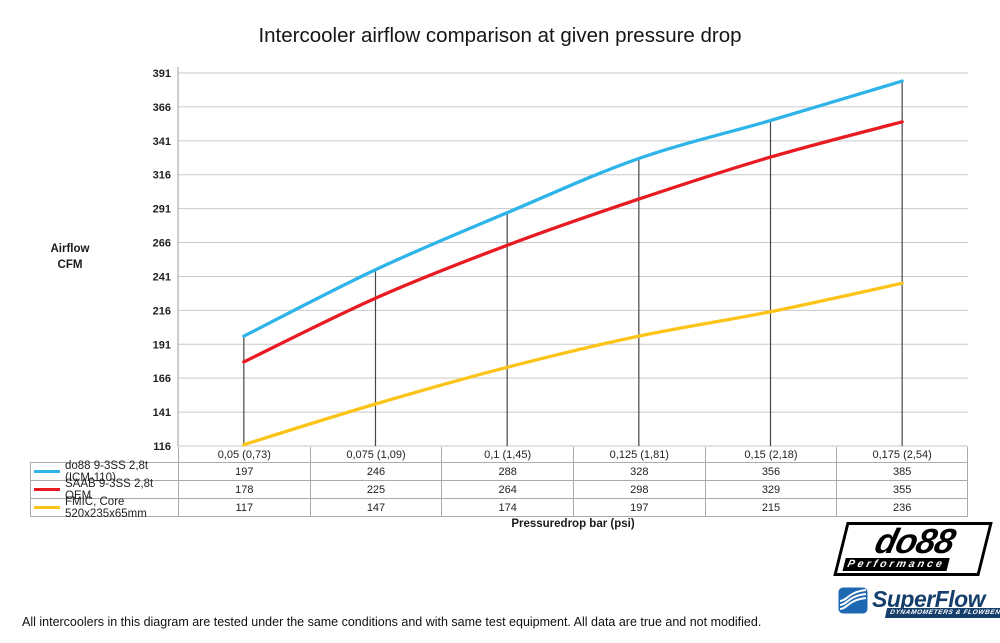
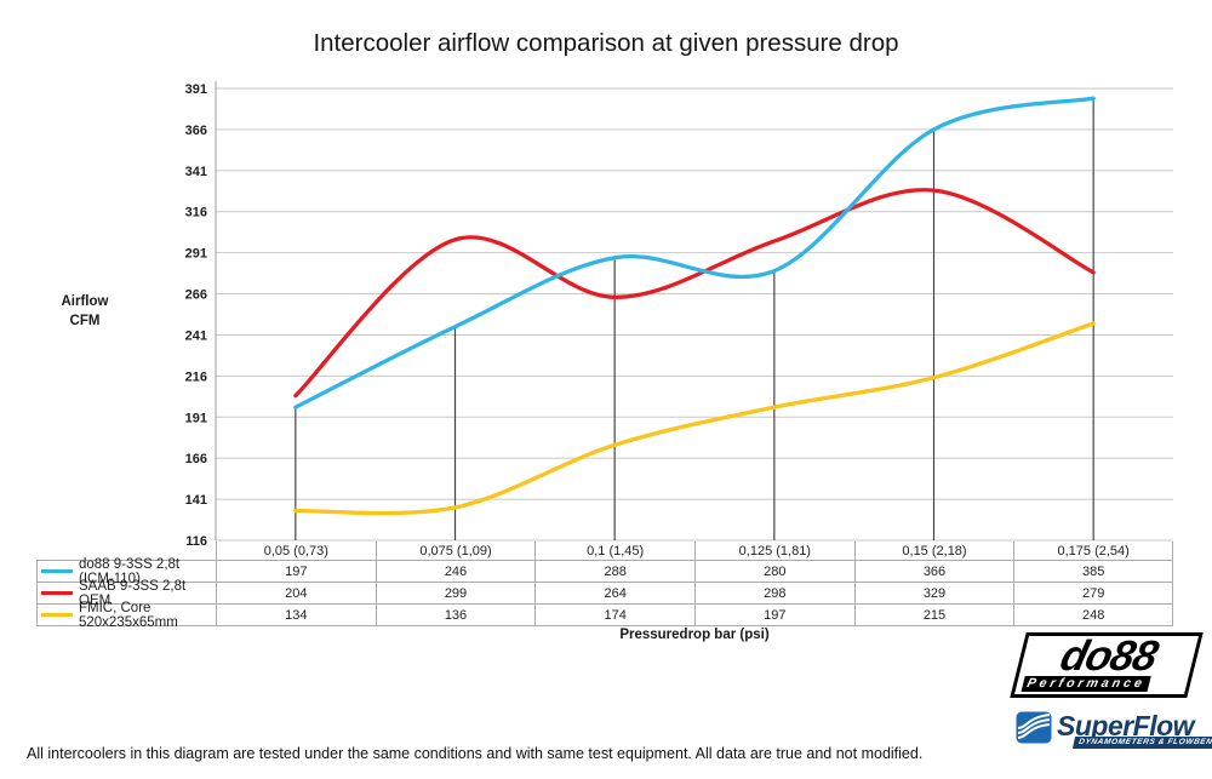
SAAB 9-3SS 2,8t OEM/0,05 (0,73): 178 -> 204
FMIC, Core 520x235x65mm/0,05 (0,73): 117 -> 134
SAAB 9-3SS 2,8t OEM/0,075 (1,09): 225 -> 299
FMIC, Core 520x235x65mm/0,075 (1,09): 147 -> 136
do88 9-3SS 2,8t (ICM-110)/0,125 (1,81): 328 -> 280
do88 9-3SS 2,8t (ICM-110)/0,15 (2,18): 356 -> 366
SAAB 9-3SS 2,8t OEM/0,175 (2,54): 355 -> 279
FMIC, Core 520x235x65mm/0,175 (2,54): 236 -> 248
